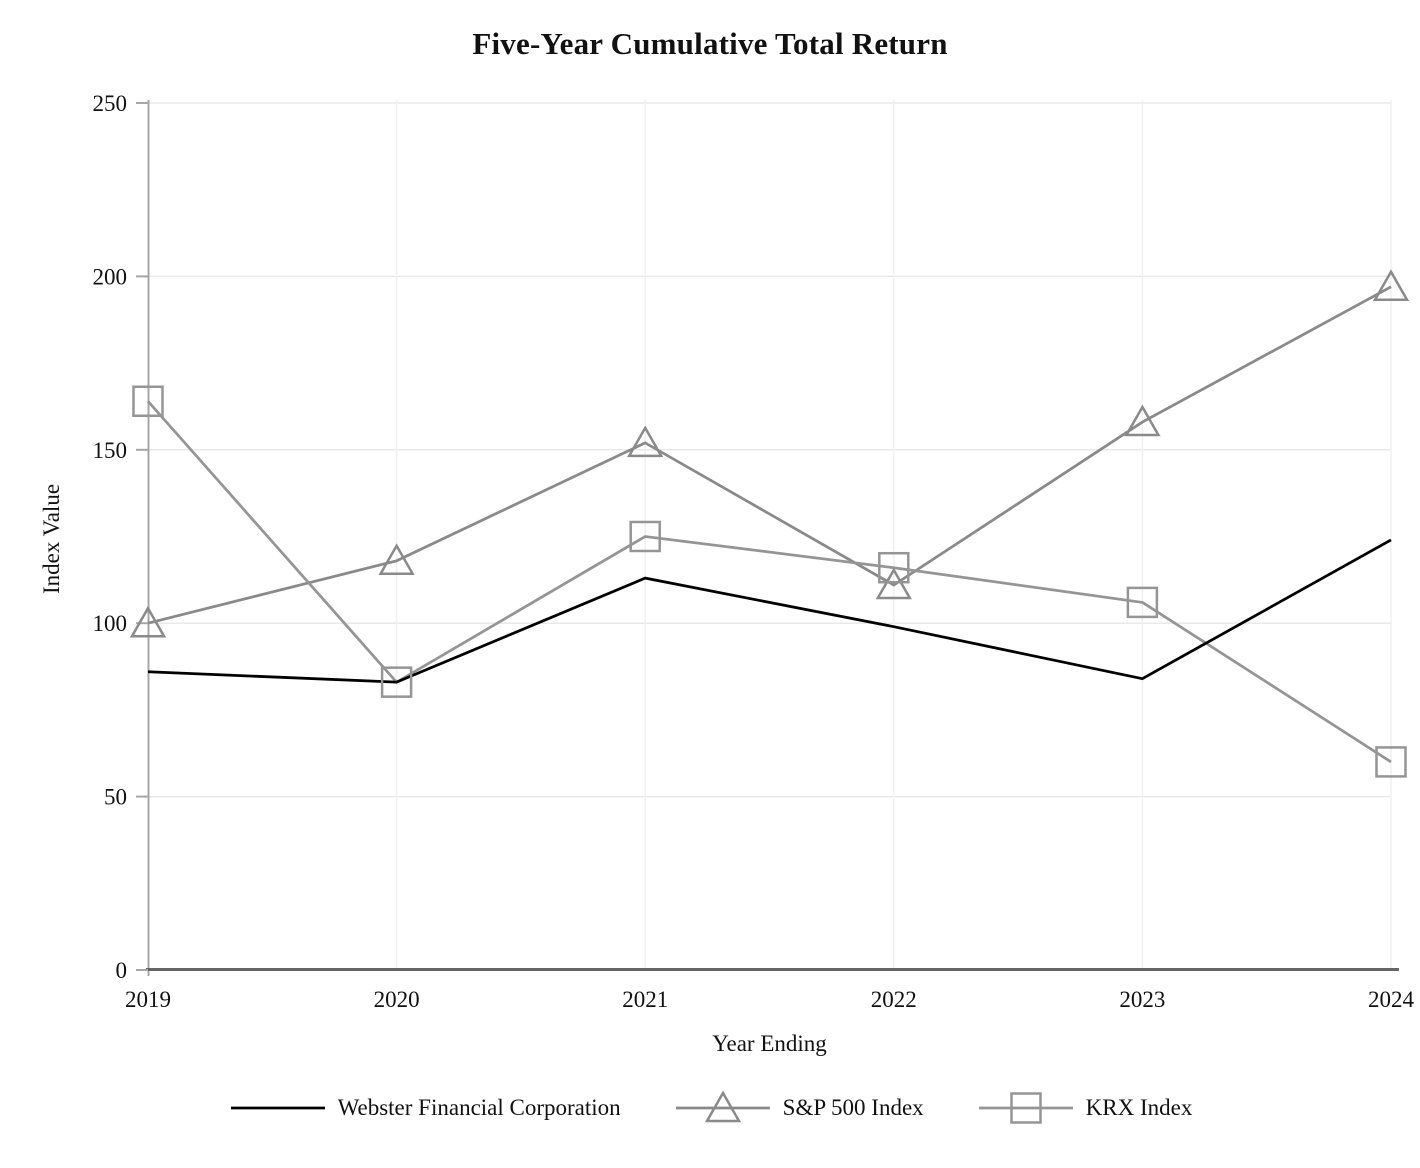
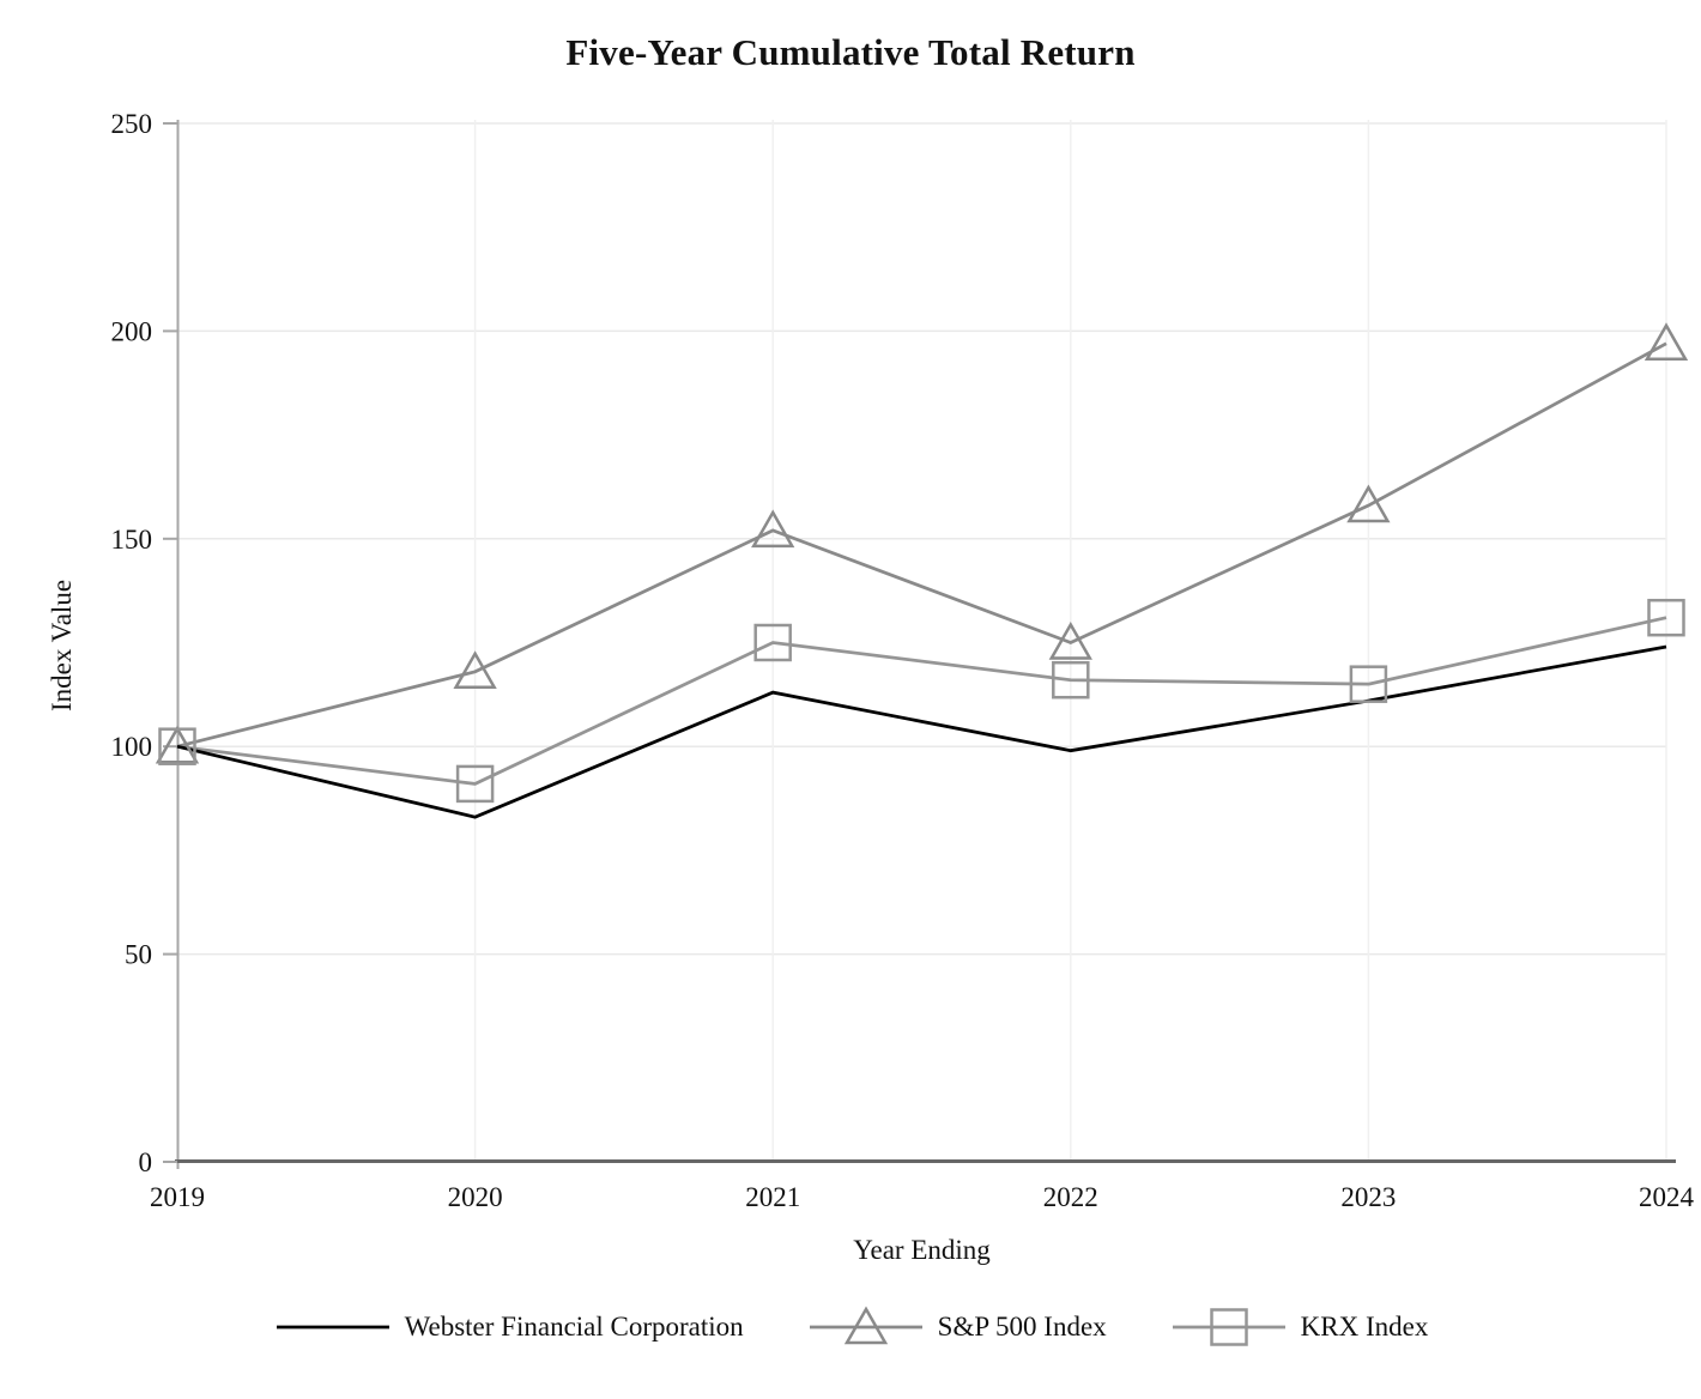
Webster Financial Corporation/2019: 86 -> 100
KRX Index/2019: 164 -> 100
KRX Index/2020: 83 -> 91
S&P 500 Index/2022: 111 -> 125
Webster Financial Corporation/2023: 84 -> 111
KRX Index/2023: 106 -> 115
KRX Index/2024: 60 -> 131
